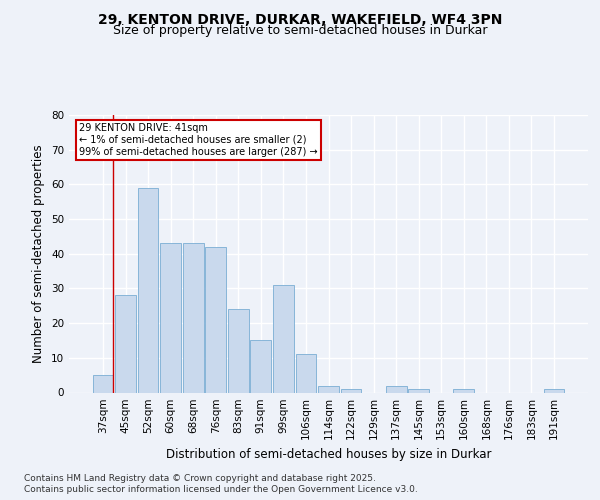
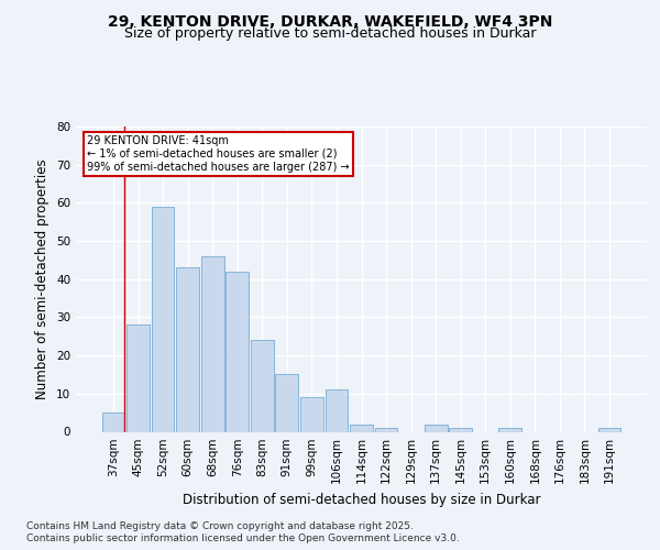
68sqm: 43 -> 46
99sqm: 31 -> 9
